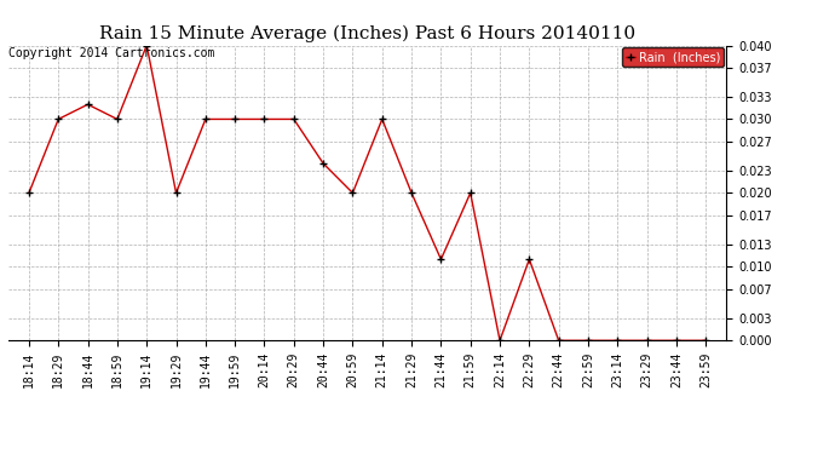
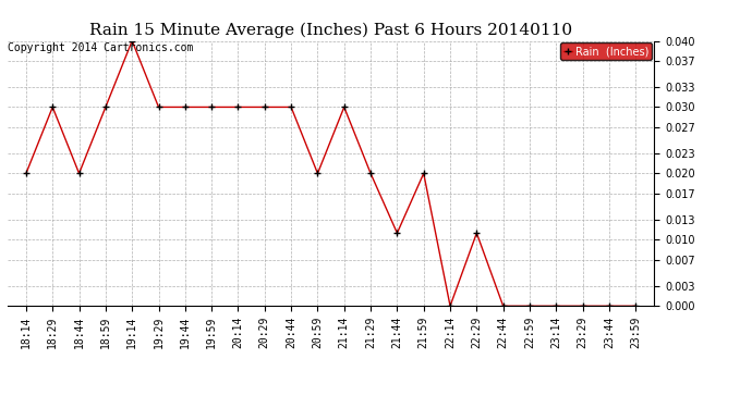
18:44: 0.032 -> 0.020
19:29: 0.020 -> 0.030
20:44: 0.024 -> 0.030
